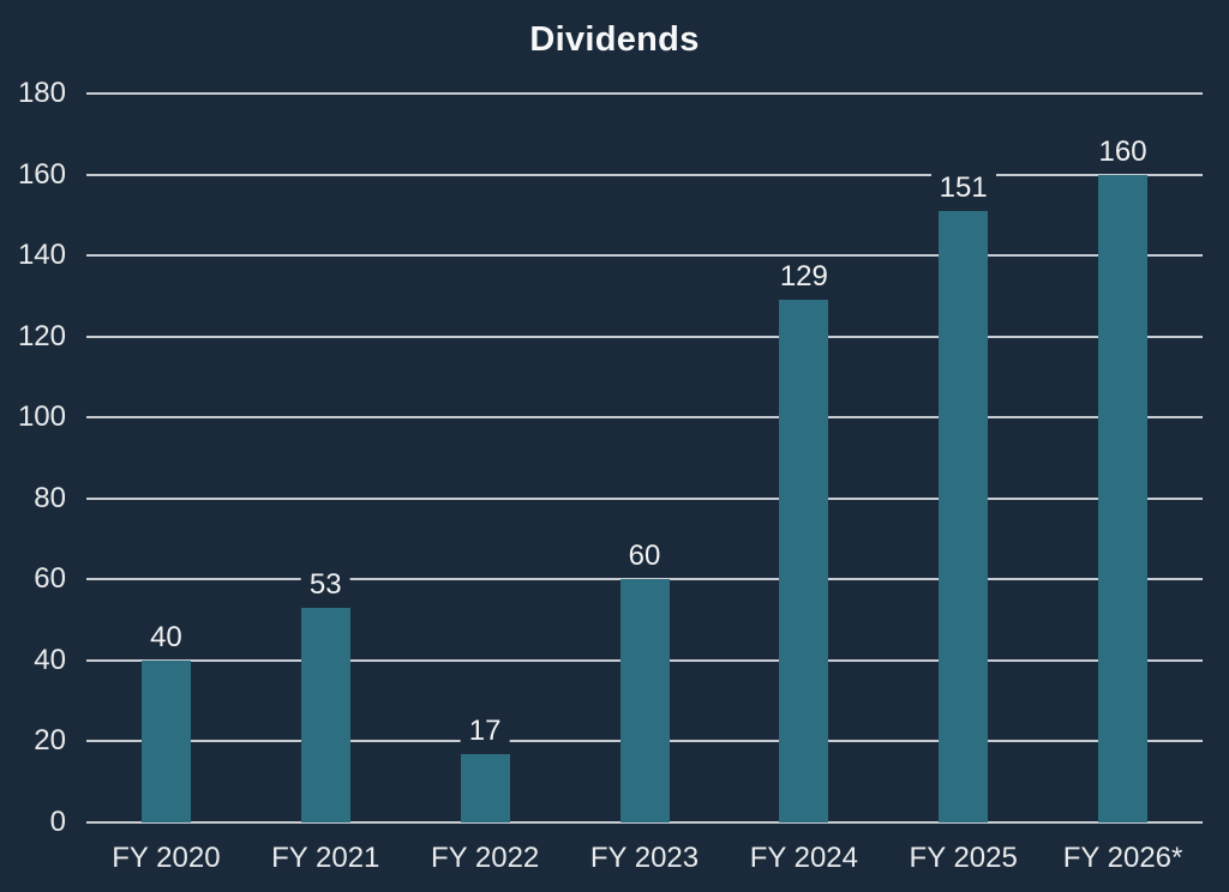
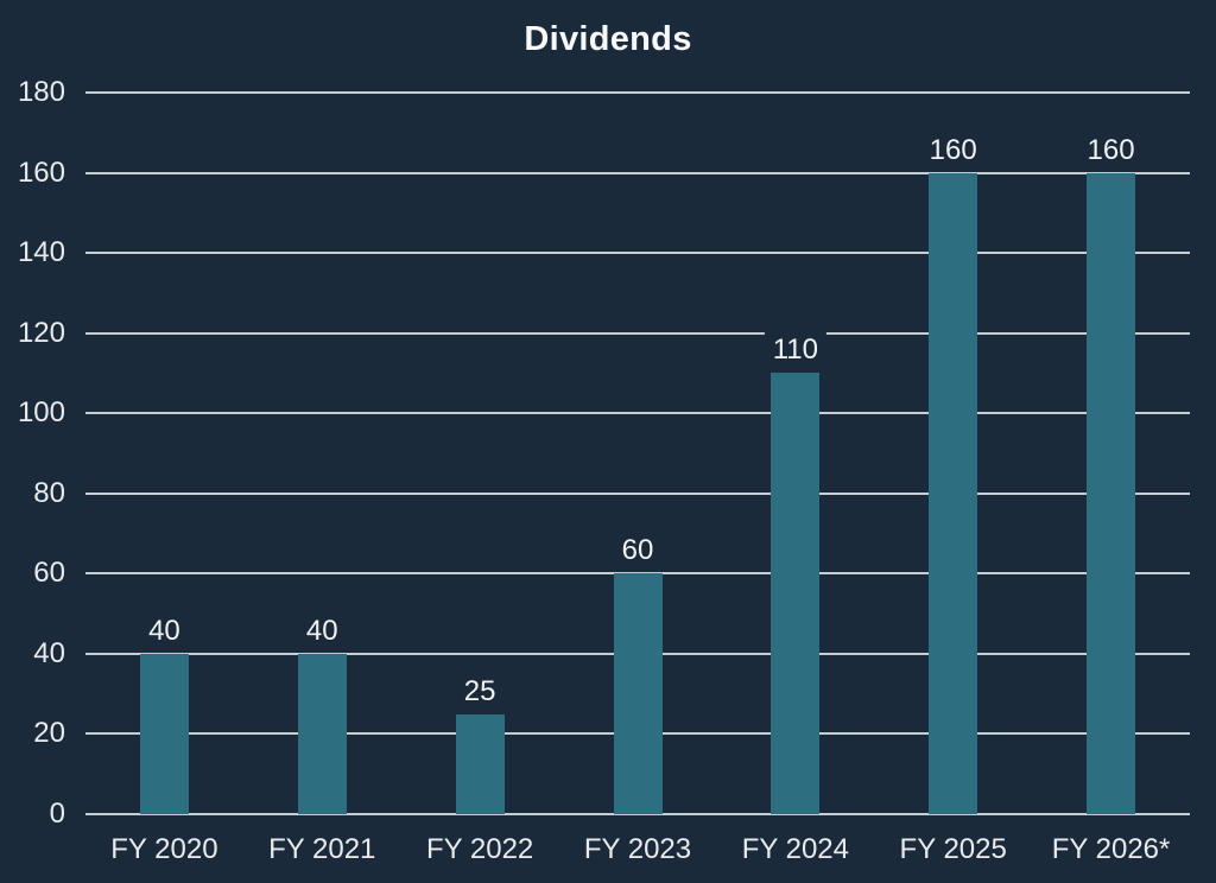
FY 2021: 53 -> 40
FY 2022: 17 -> 25
FY 2024: 129 -> 110
FY 2025: 151 -> 160
